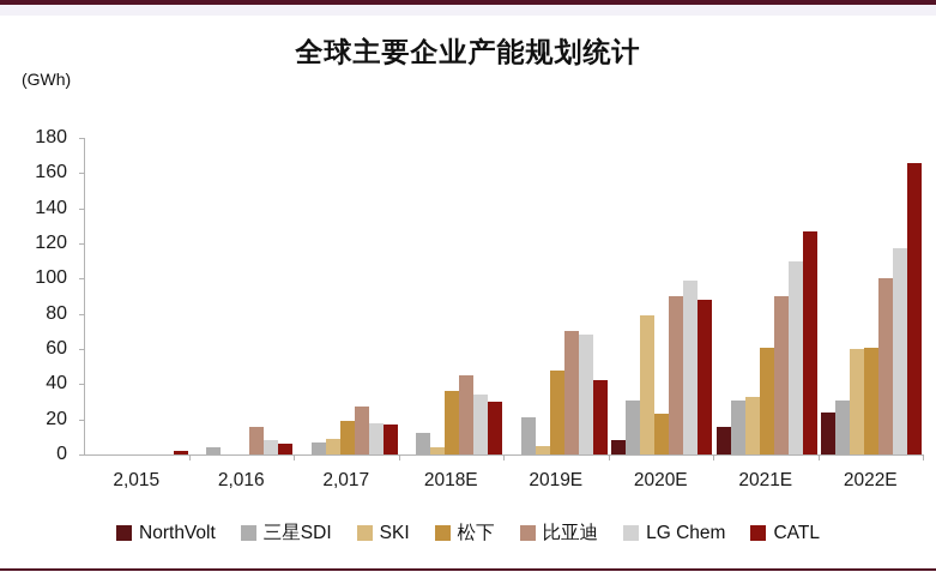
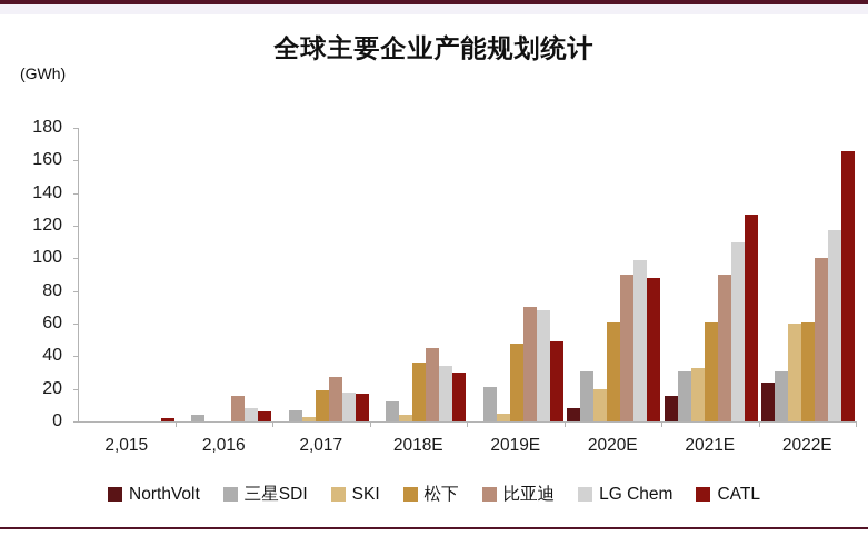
SKI/2,017: 9 -> 3
CATL/2019E: 42 -> 49
SKI/2020E: 79 -> 20
松下/2020E: 23 -> 61
